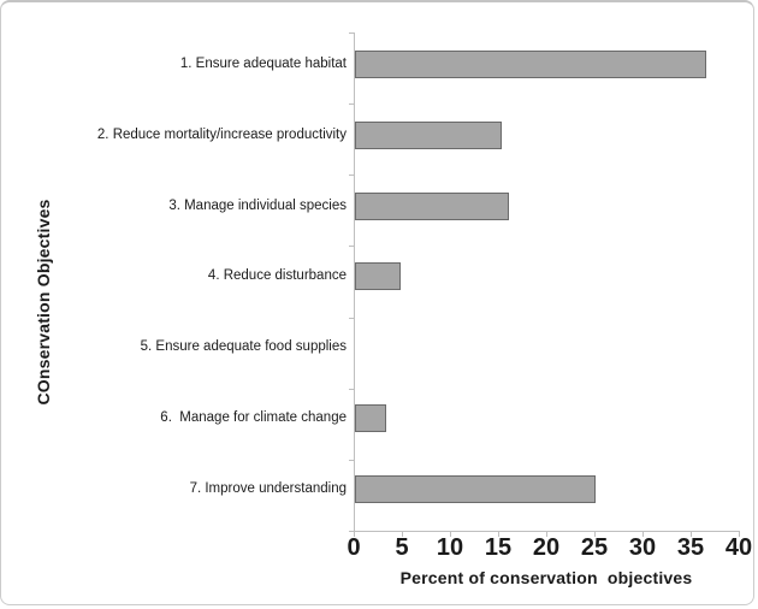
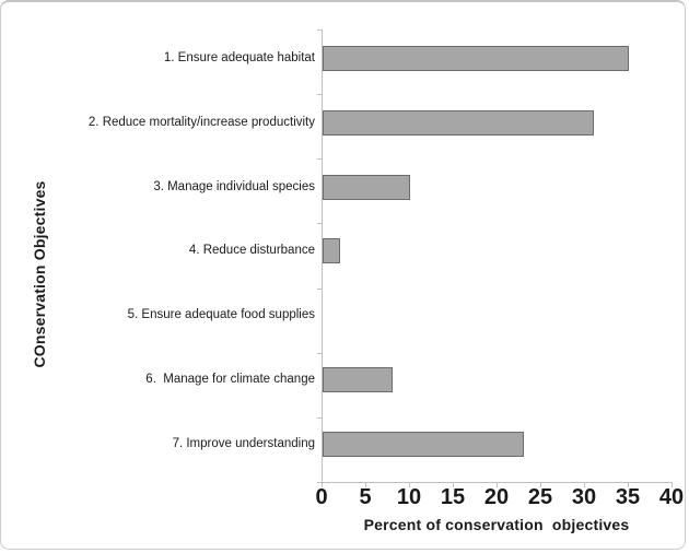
1. Ensure adequate habitat: 36 -> 35
2. Reduce mortality/increase productivity: 15 -> 31
3. Manage individual species: 16 -> 10
4. Reduce disturbance: 5 -> 2
6. Manage for climate change: 3 -> 8
7. Improve understanding: 25 -> 23
